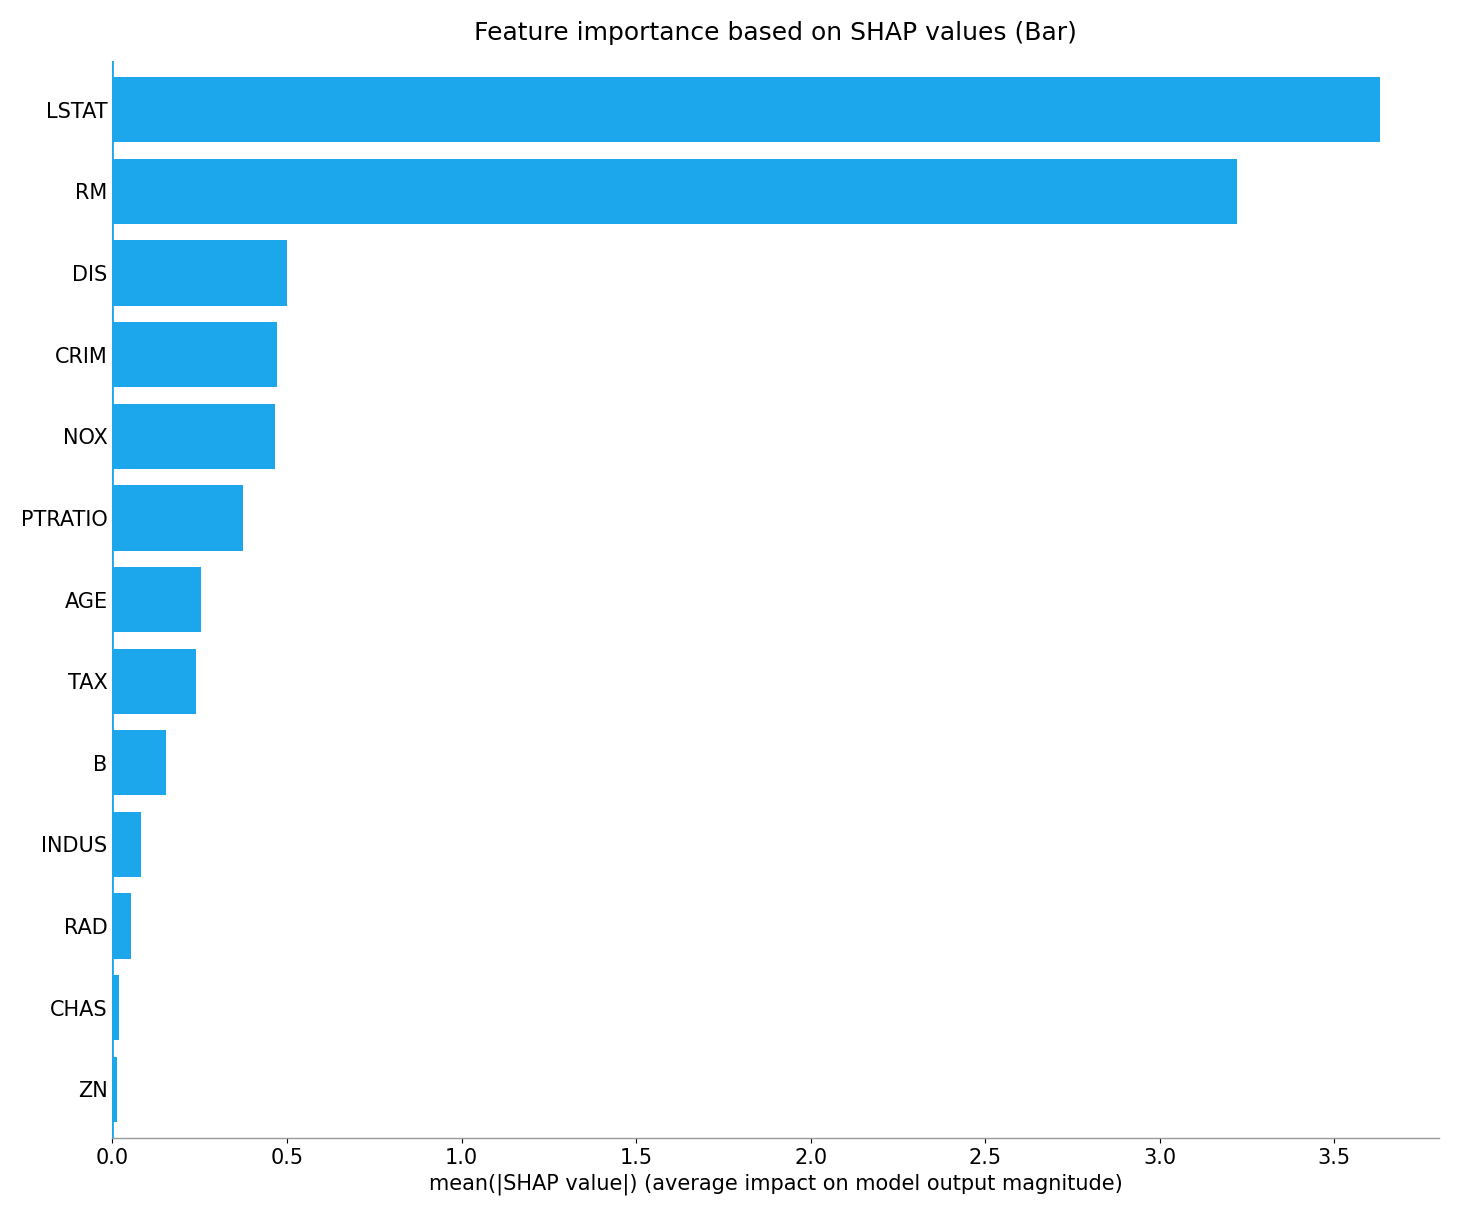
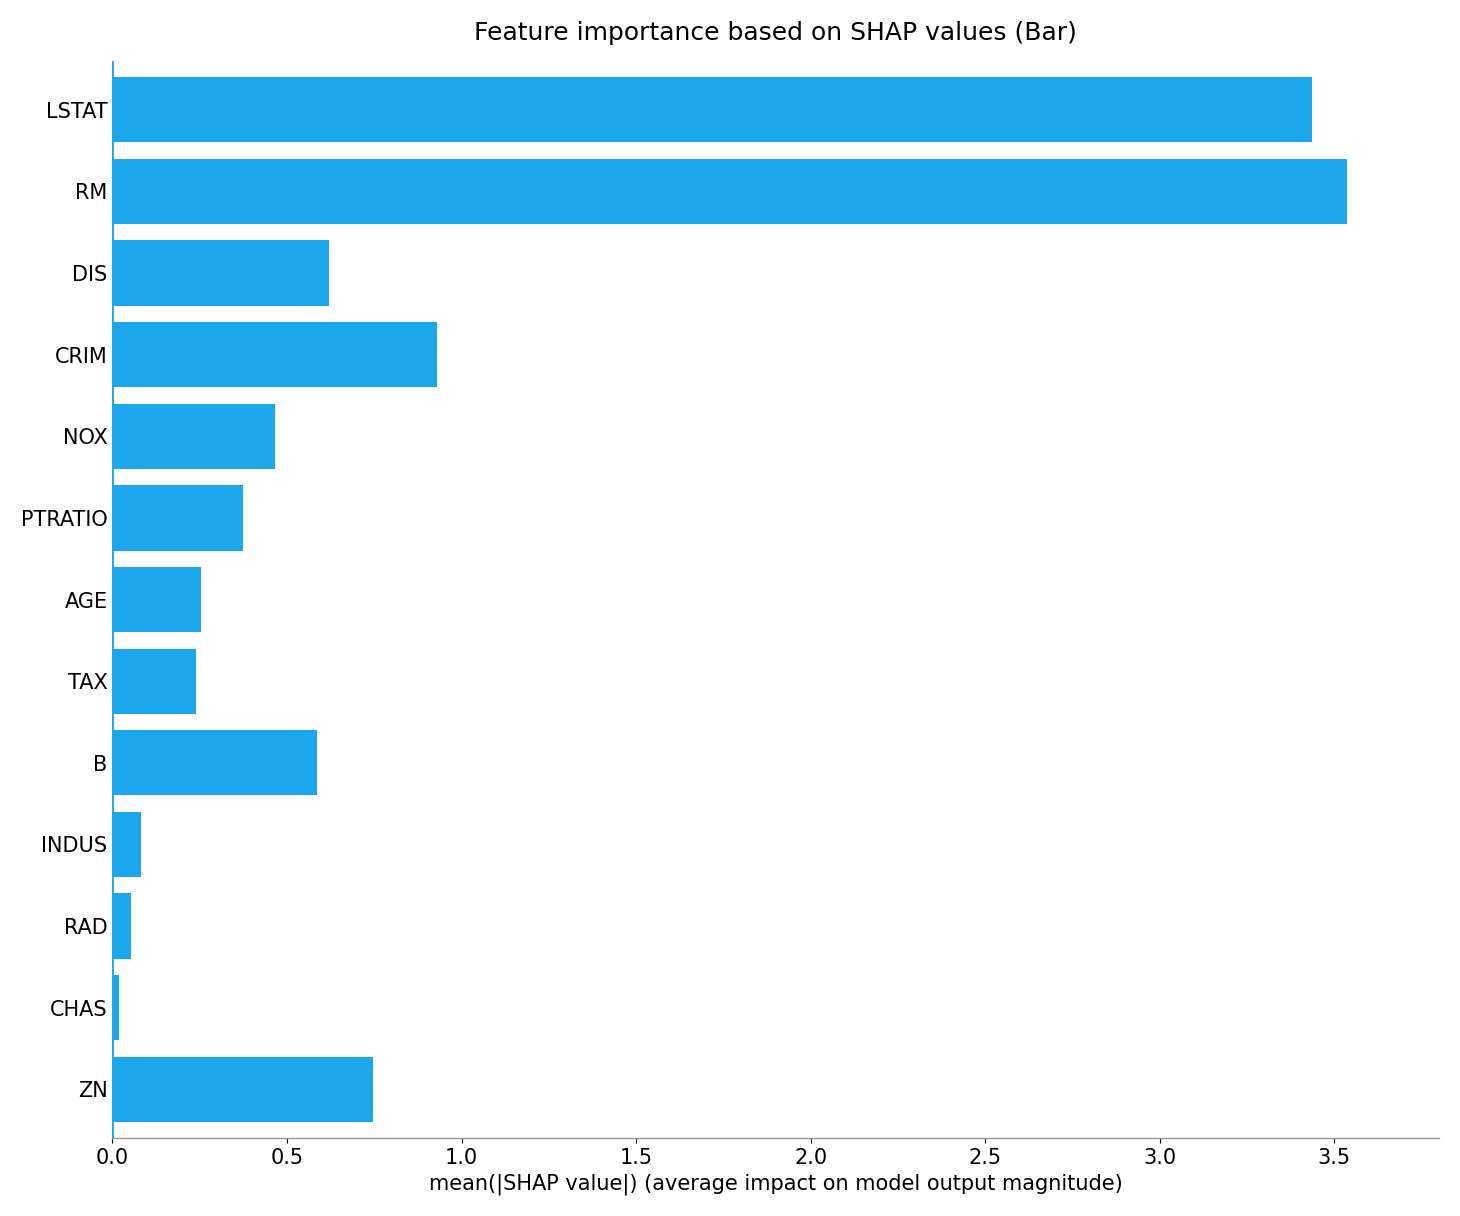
LSTAT: 3.630 -> 3.435
RM: 3.220 -> 3.535
DIS: 0.500 -> 0.620
CRIM: 0.470 -> 0.930
B: 0.152 -> 0.585
ZN: 0.013 -> 0.745
